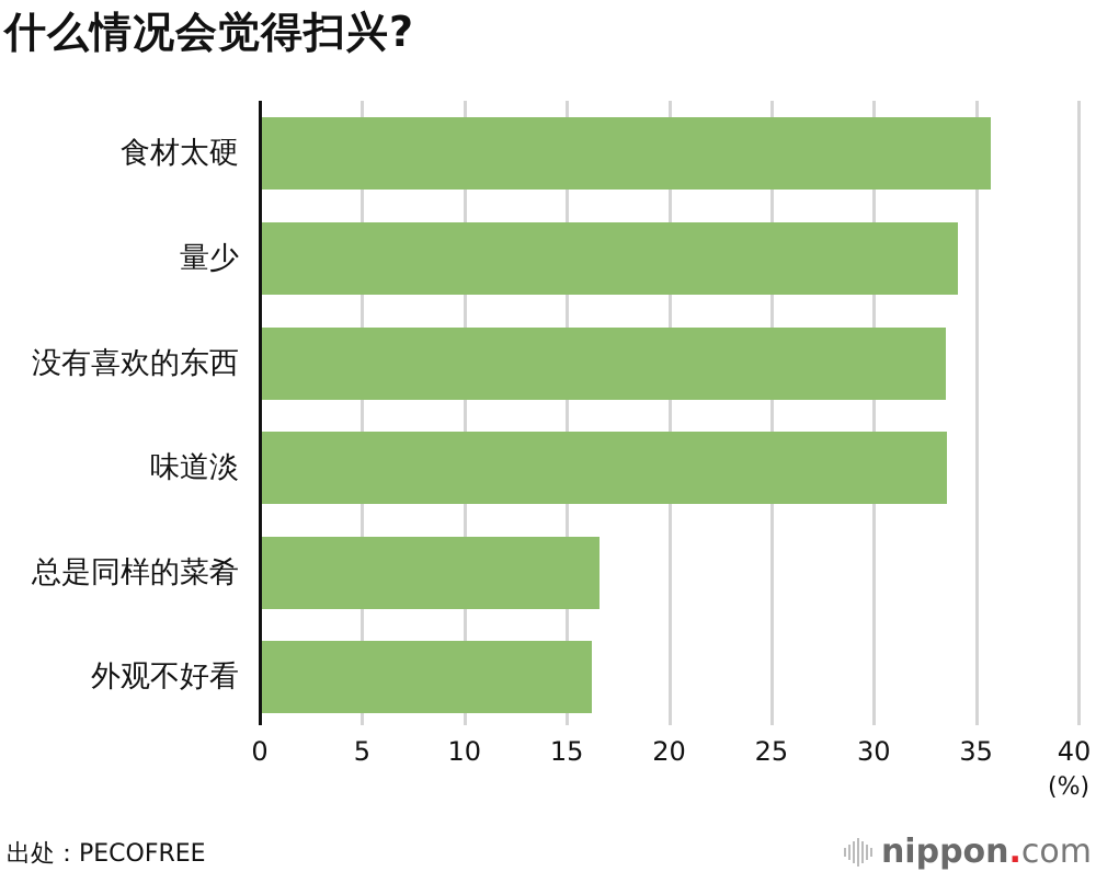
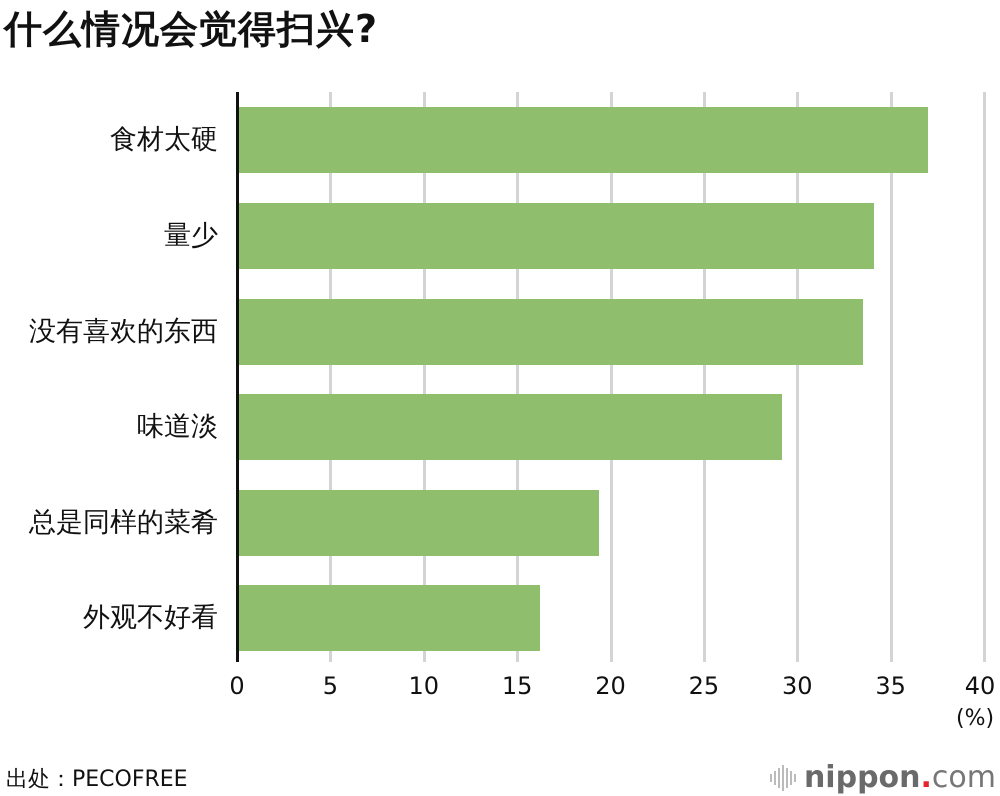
食材太硬: 35.7 -> 37.0
味道淡: 33.6 -> 29.2
总是同样的菜肴: 16.6 -> 19.4
